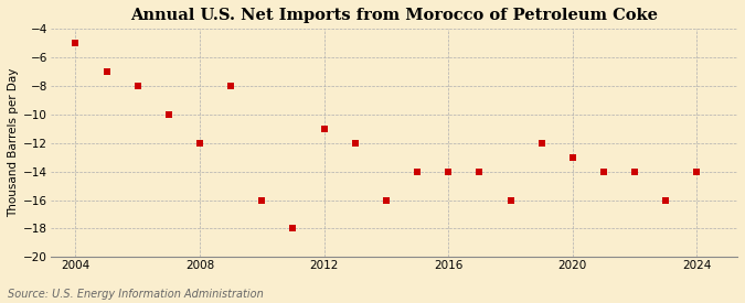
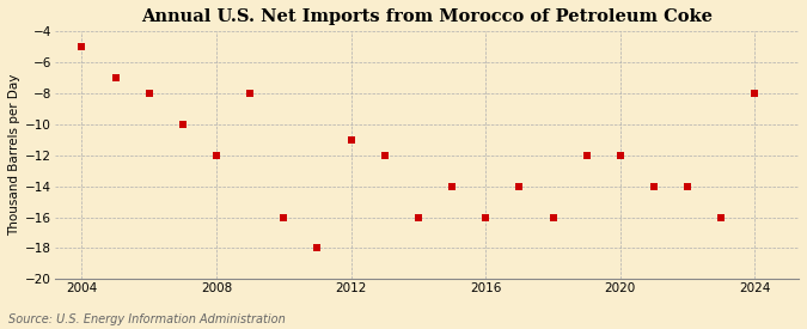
2016: -14 -> -16
2020: -13 -> -12
2024: -14 -> -8
